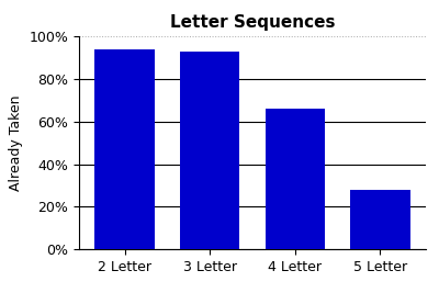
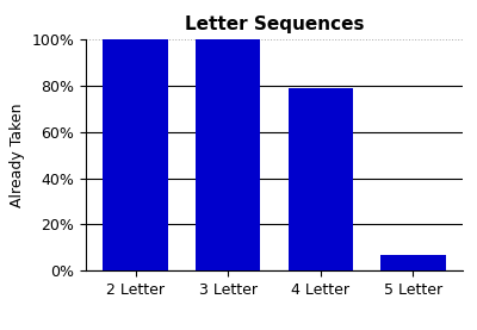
2 Letter: 94% -> 100%
3 Letter: 93% -> 100%
4 Letter: 66% -> 79%
5 Letter: 28% -> 7%
